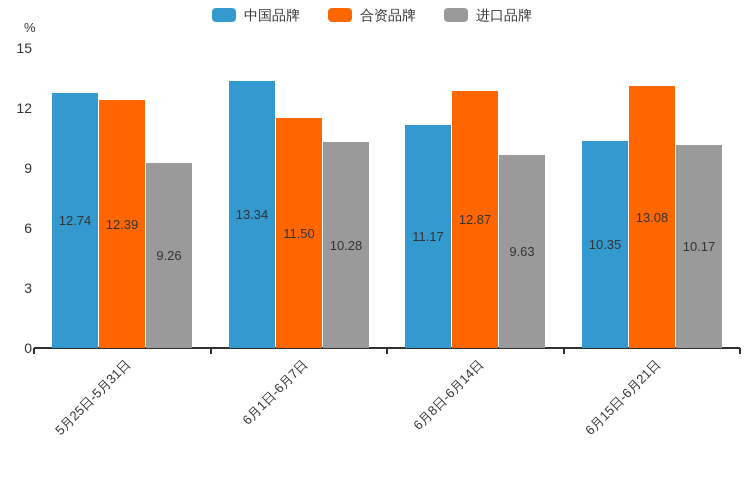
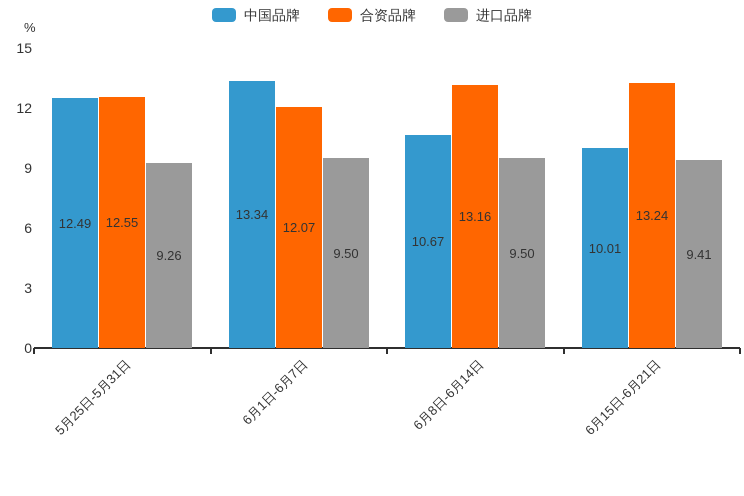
中国品牌/5月25日-5月31日: 12.74 -> 12.49
合资品牌/5月25日-5月31日: 12.39 -> 12.55
合资品牌/6月1日-6月7日: 11.50 -> 12.07
进口品牌/6月1日-6月7日: 10.28 -> 9.50
中国品牌/6月8日-6月14日: 11.17 -> 10.67
合资品牌/6月8日-6月14日: 12.87 -> 13.16
进口品牌/6月8日-6月14日: 9.63 -> 9.50
中国品牌/6月15日-6月21日: 10.35 -> 10.01
合资品牌/6月15日-6月21日: 13.08 -> 13.24
进口品牌/6月15日-6月21日: 10.17 -> 9.41
